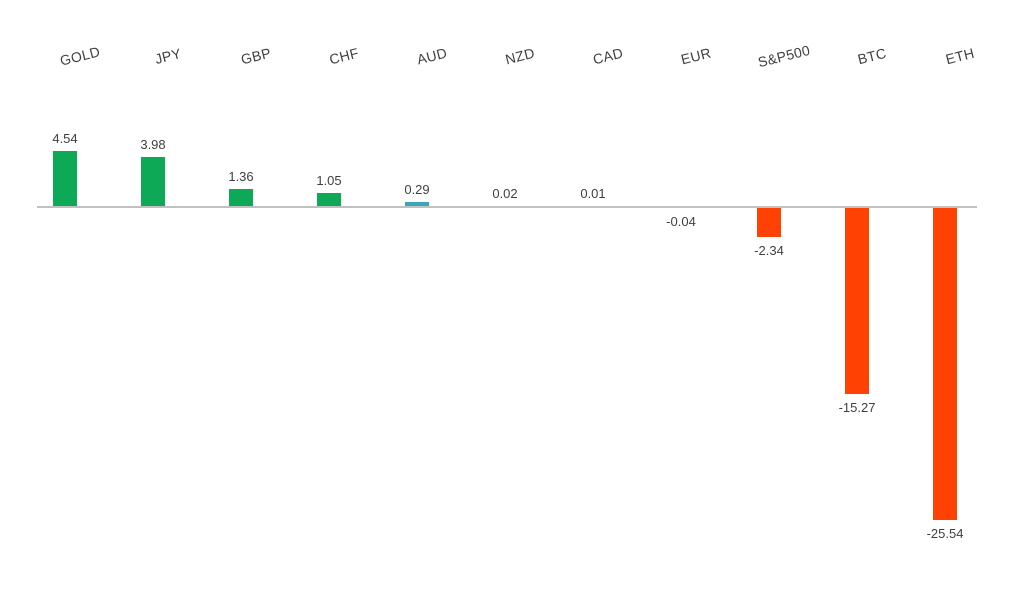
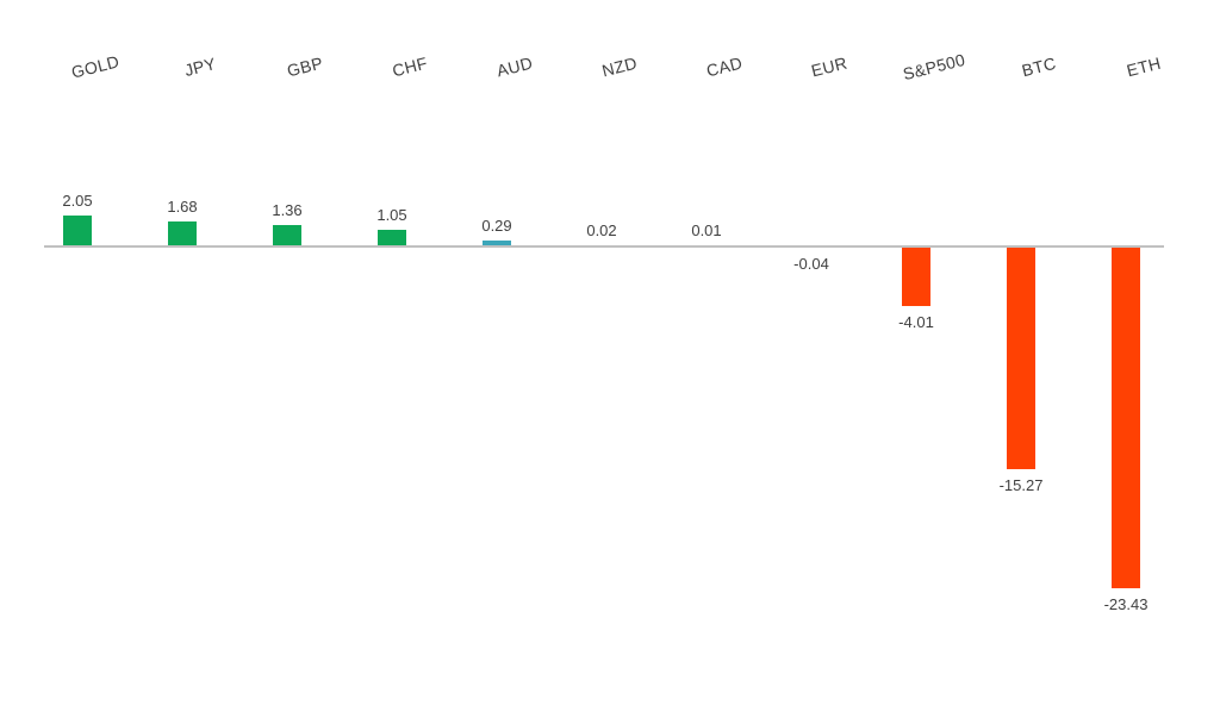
GOLD: 4.54 -> 2.05
JPY: 3.98 -> 1.68
S&P500: -2.34 -> -4.01
ETH: -25.54 -> -23.43
